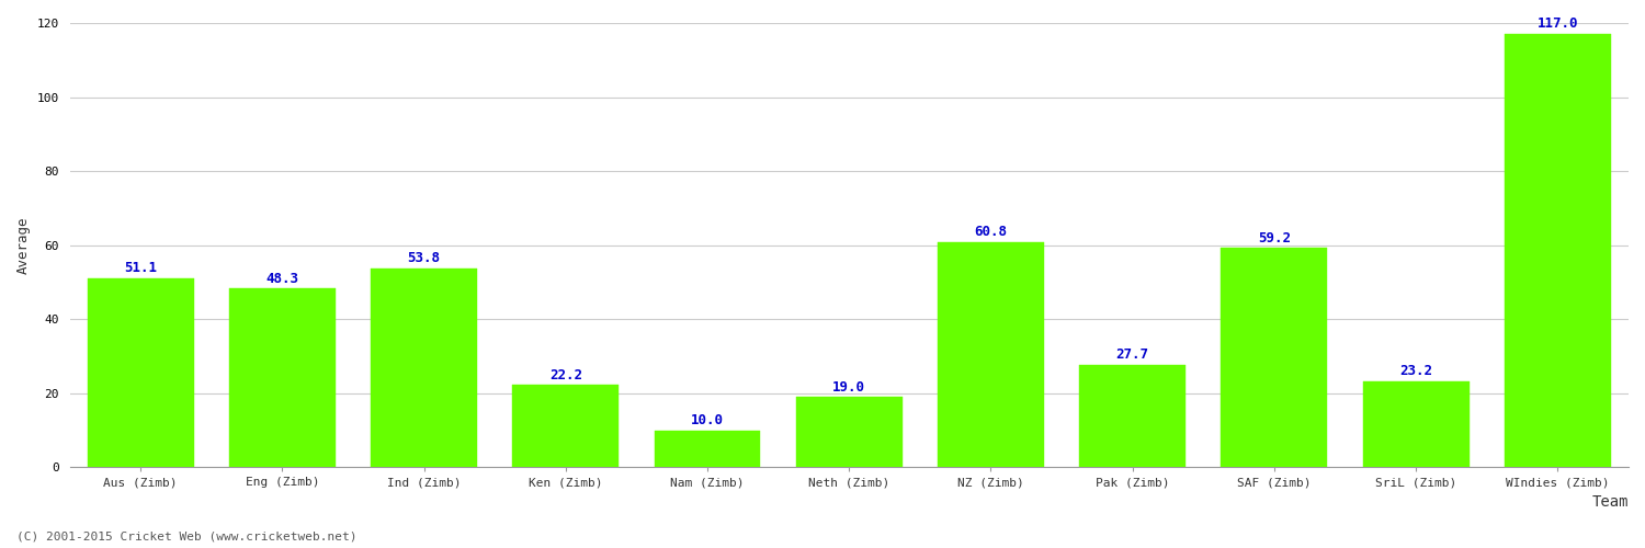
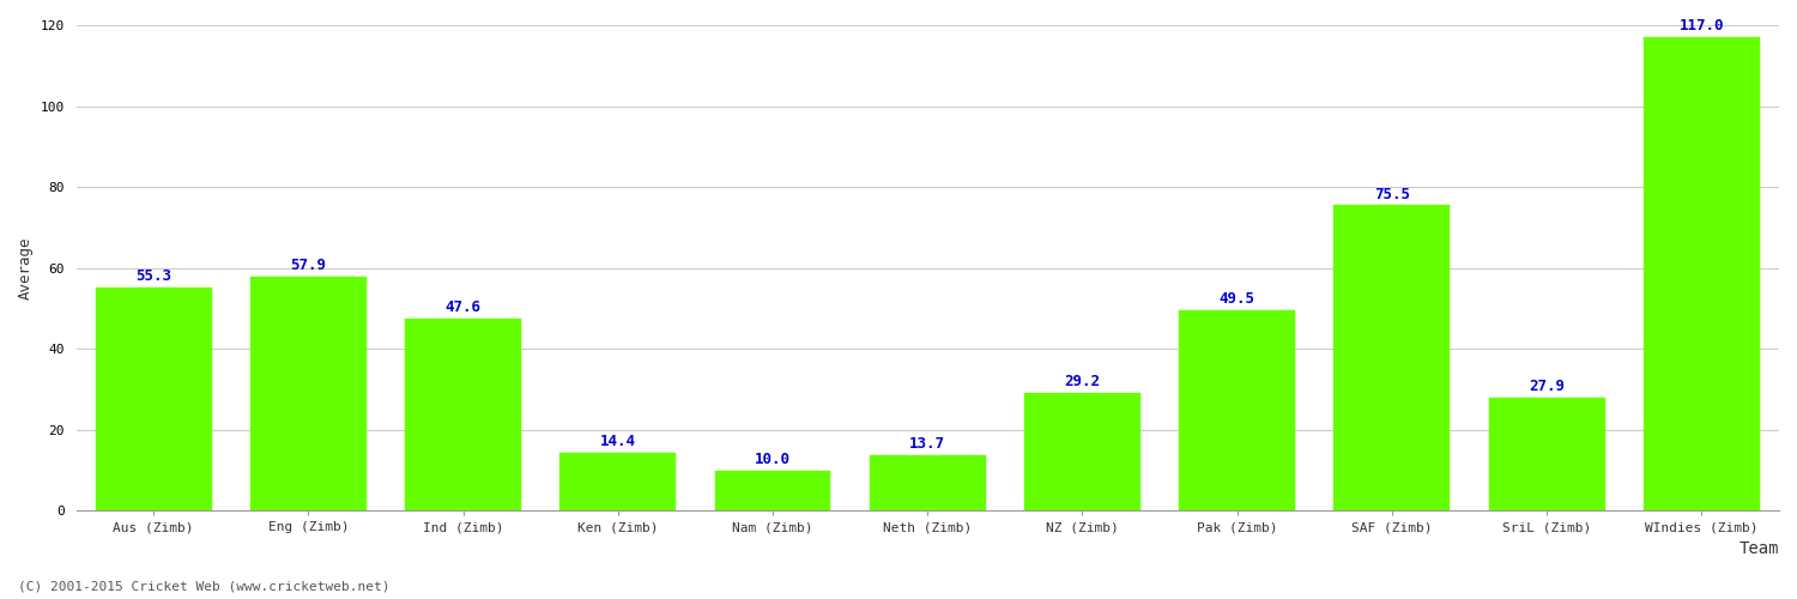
Aus (Zimb): 51.1 -> 55.3
Eng (Zimb): 48.3 -> 57.9
Ind (Zimb): 53.8 -> 47.6
Ken (Zimb): 22.2 -> 14.4
Neth (Zimb): 19.0 -> 13.7
NZ (Zimb): 60.8 -> 29.2
Pak (Zimb): 27.7 -> 49.5
SAF (Zimb): 59.2 -> 75.5
SriL (Zimb): 23.2 -> 27.9
